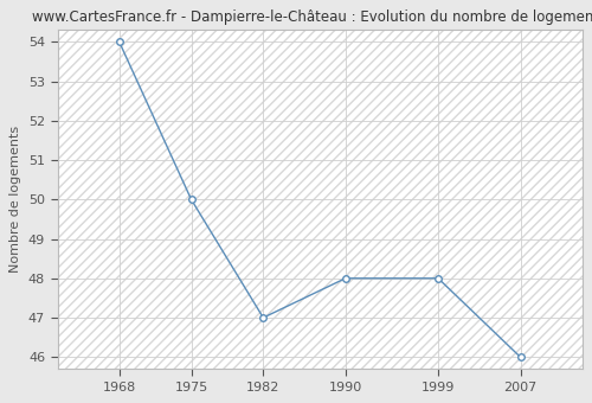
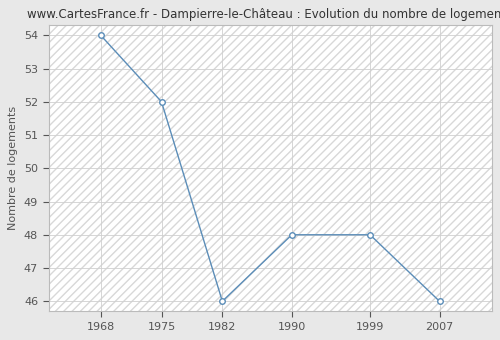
1975: 50 -> 52
1982: 47 -> 46
